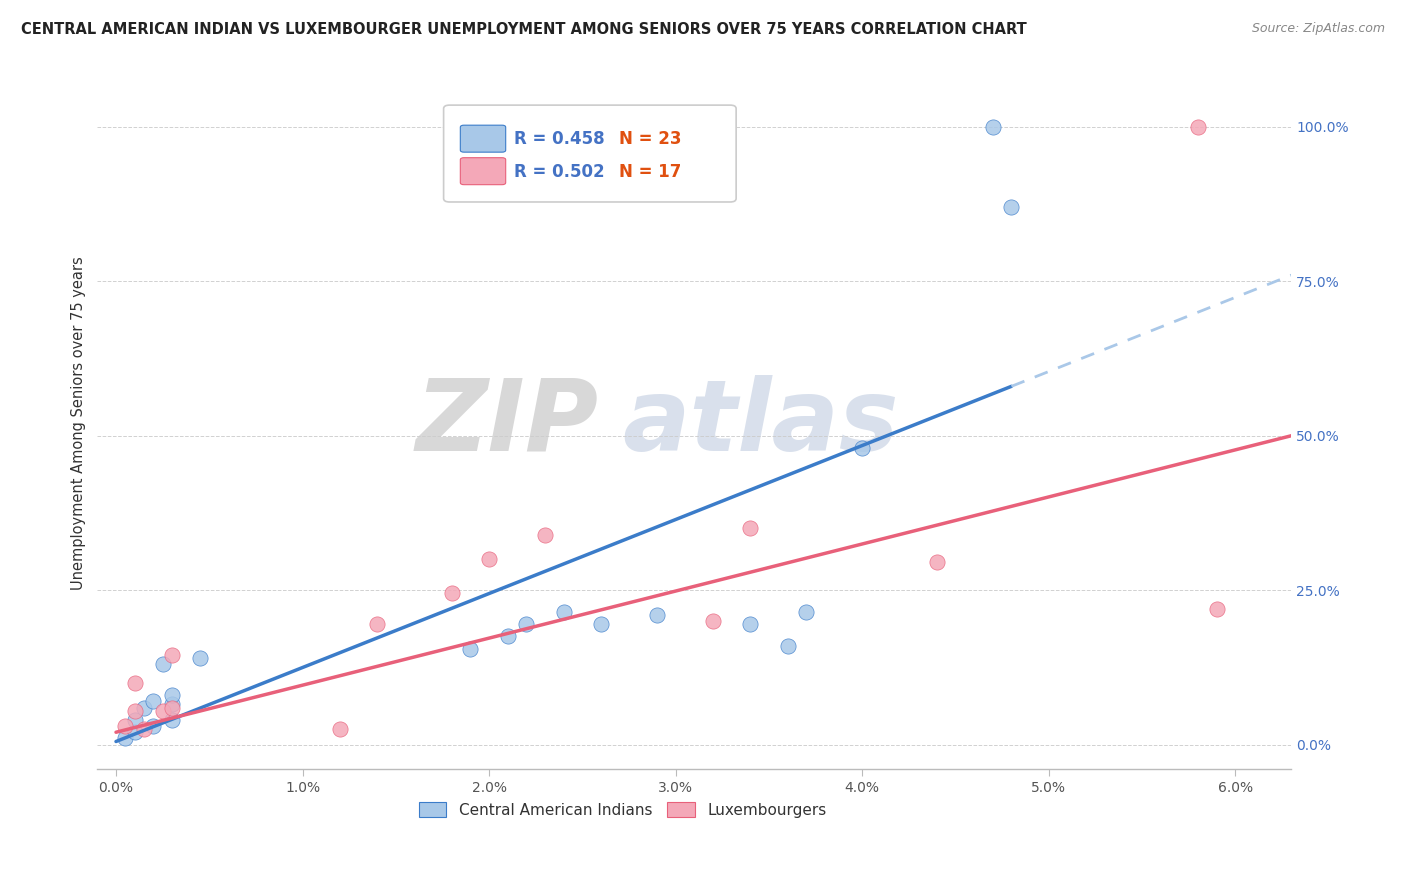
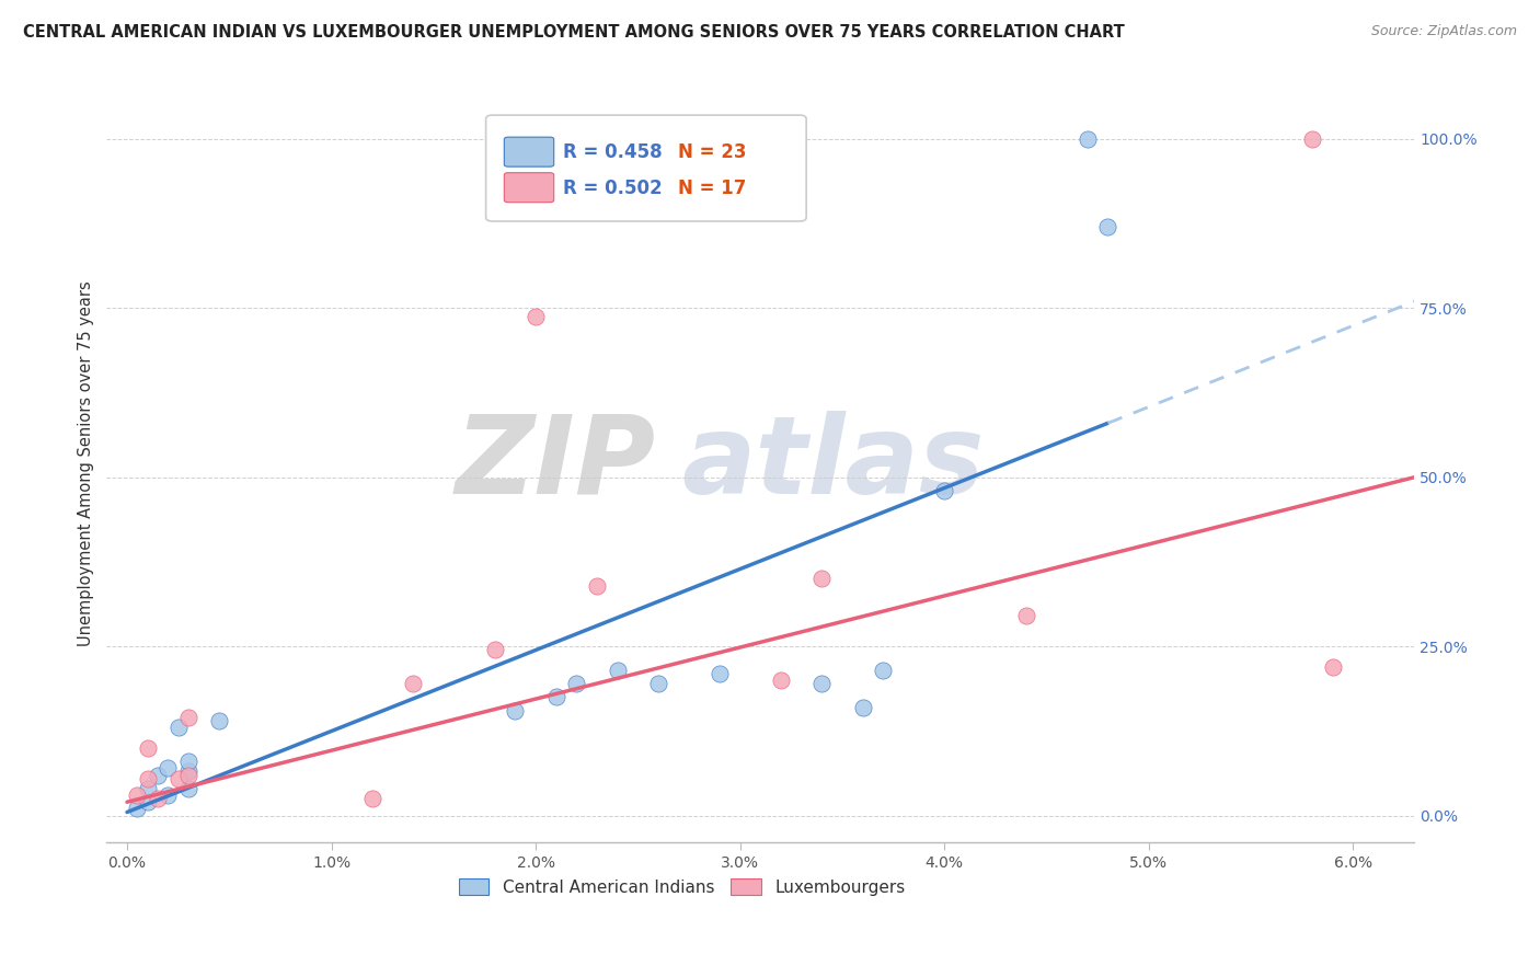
Luxembourgers/2.0%: 30.0% -> 73.8%
